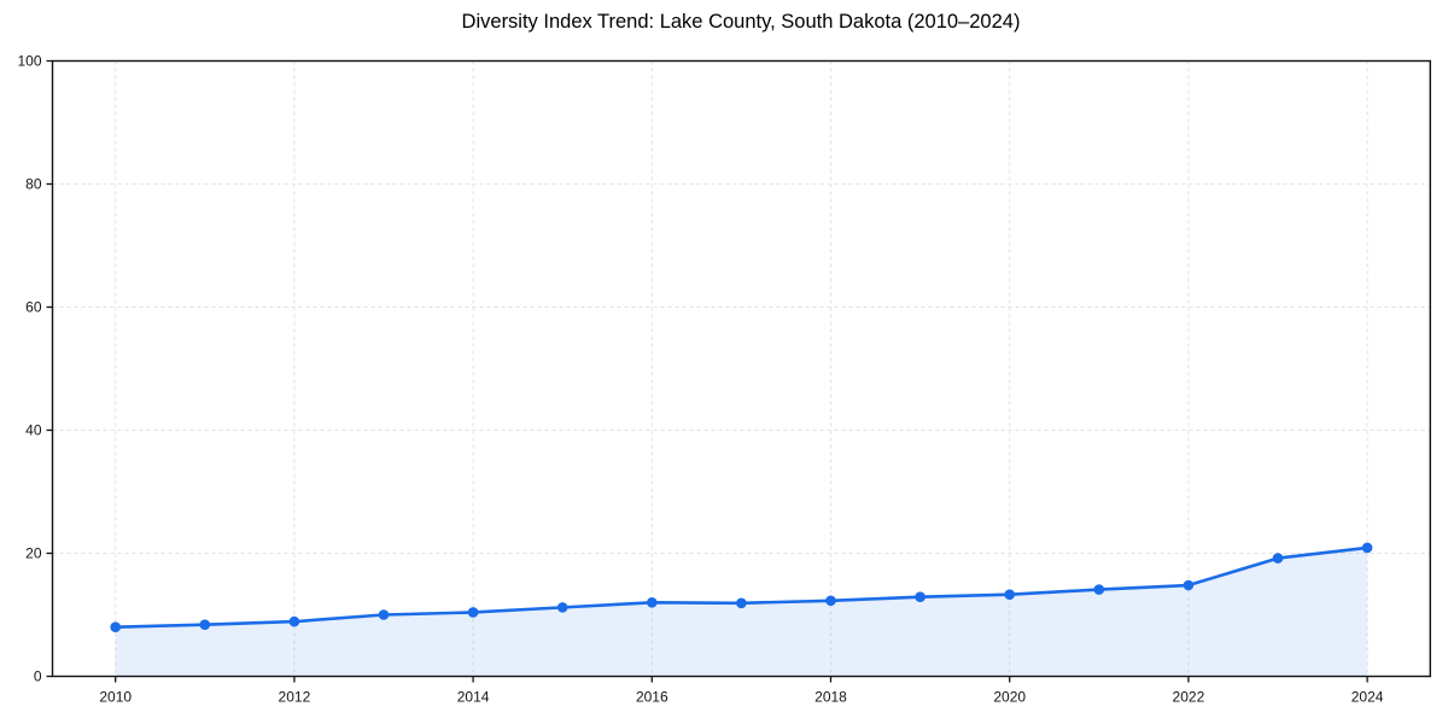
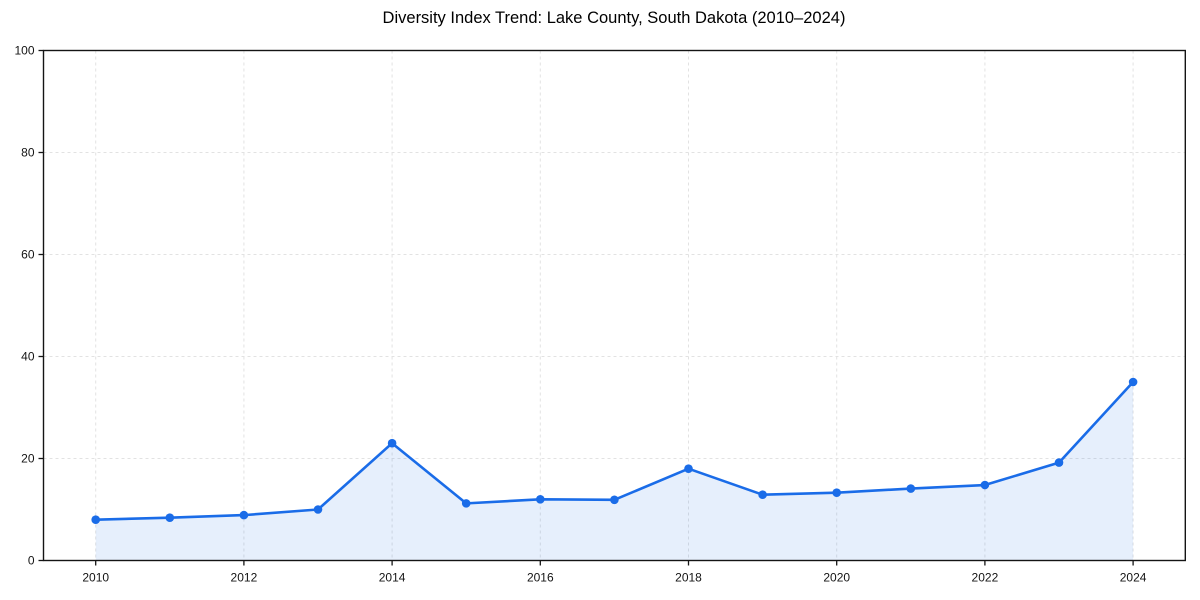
2014: 10 -> 23
2018: 12 -> 18
2024: 21 -> 35
